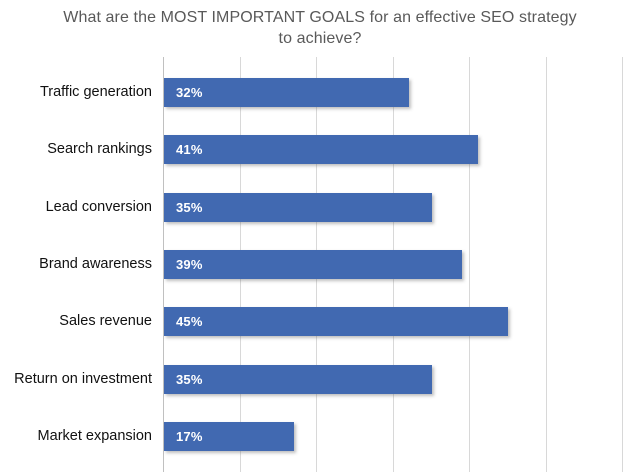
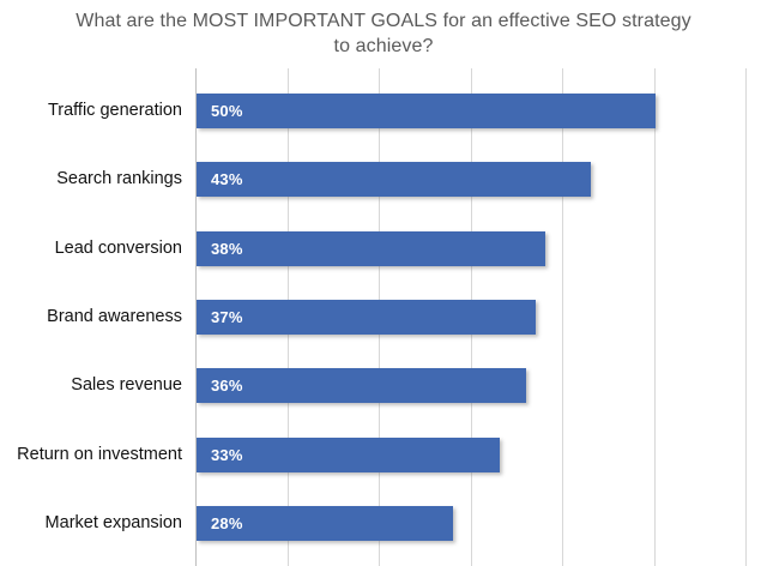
Traffic generation: 32% -> 50%
Search rankings: 41% -> 43%
Lead conversion: 35% -> 38%
Brand awareness: 39% -> 37%
Sales revenue: 45% -> 36%
Return on investment: 35% -> 33%
Market expansion: 17% -> 28%
